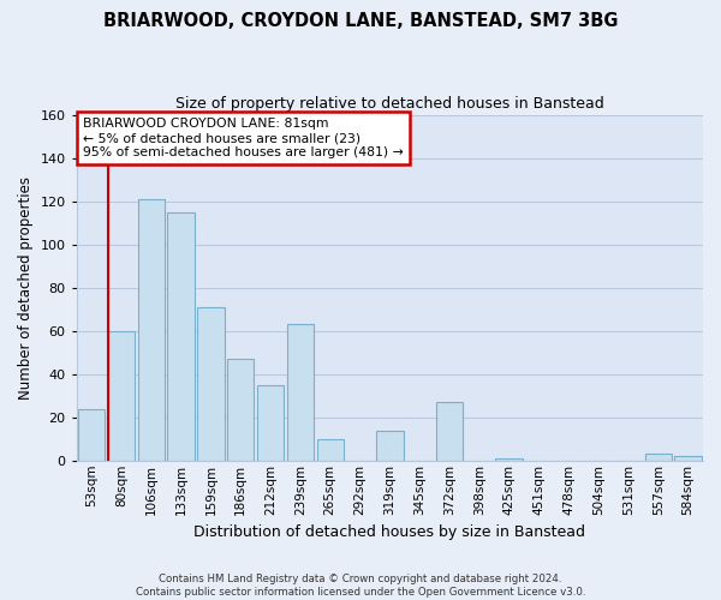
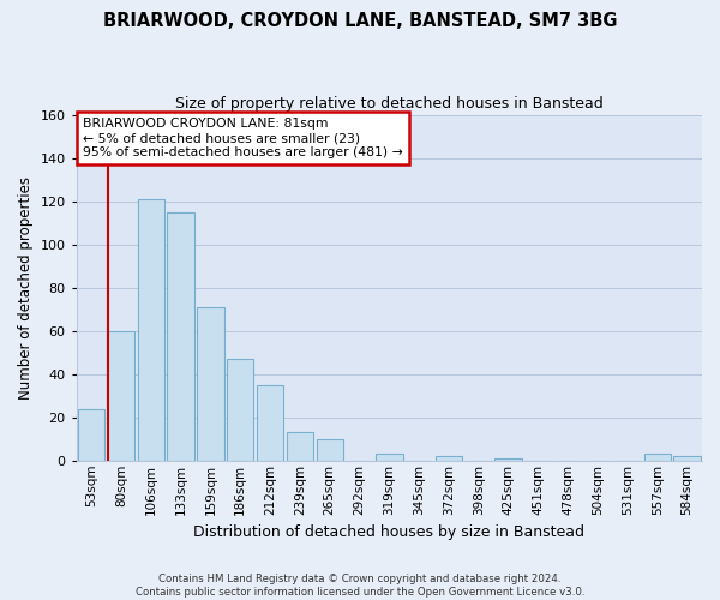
239sqm: 63 -> 13
319sqm: 14 -> 3
372sqm: 27 -> 2
